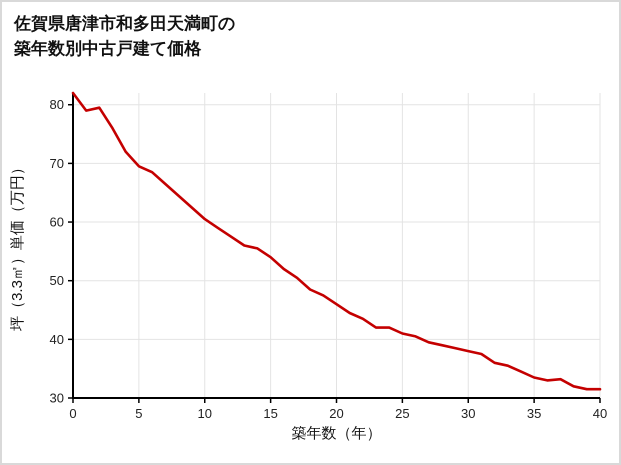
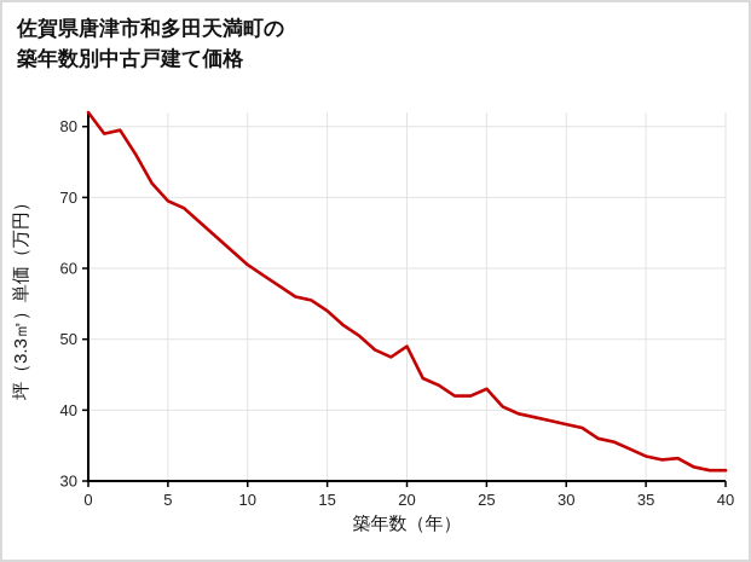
20: 46 -> 49
25: 41 -> 43
